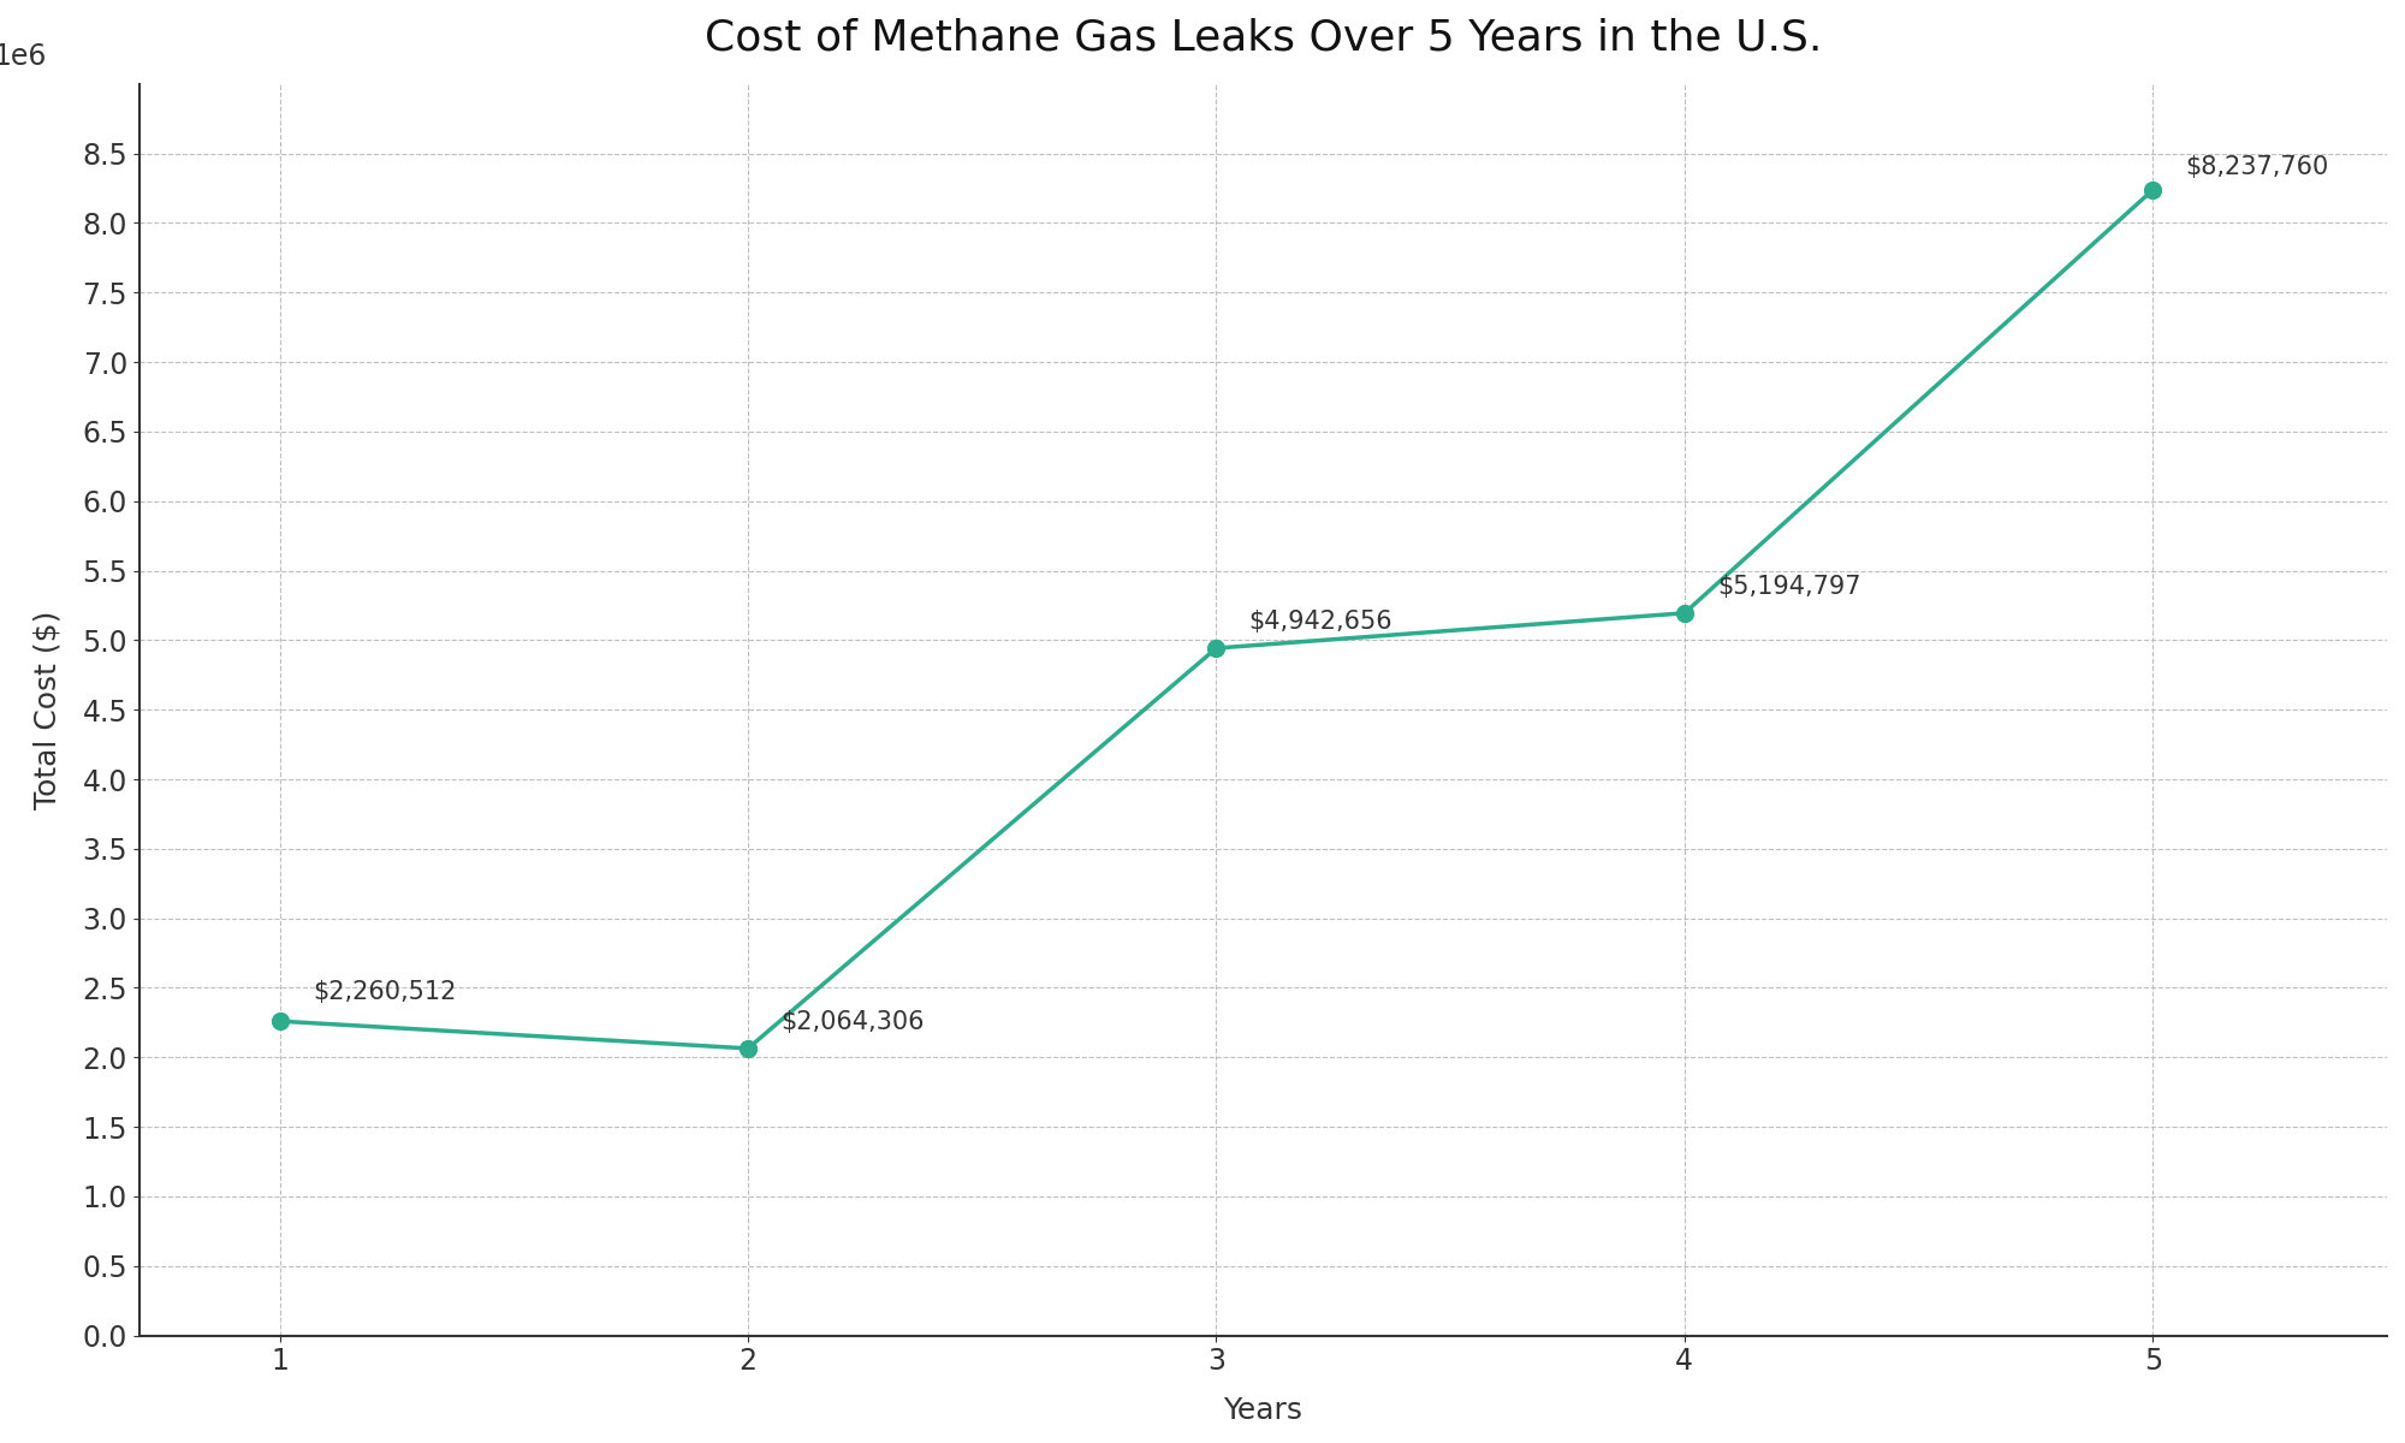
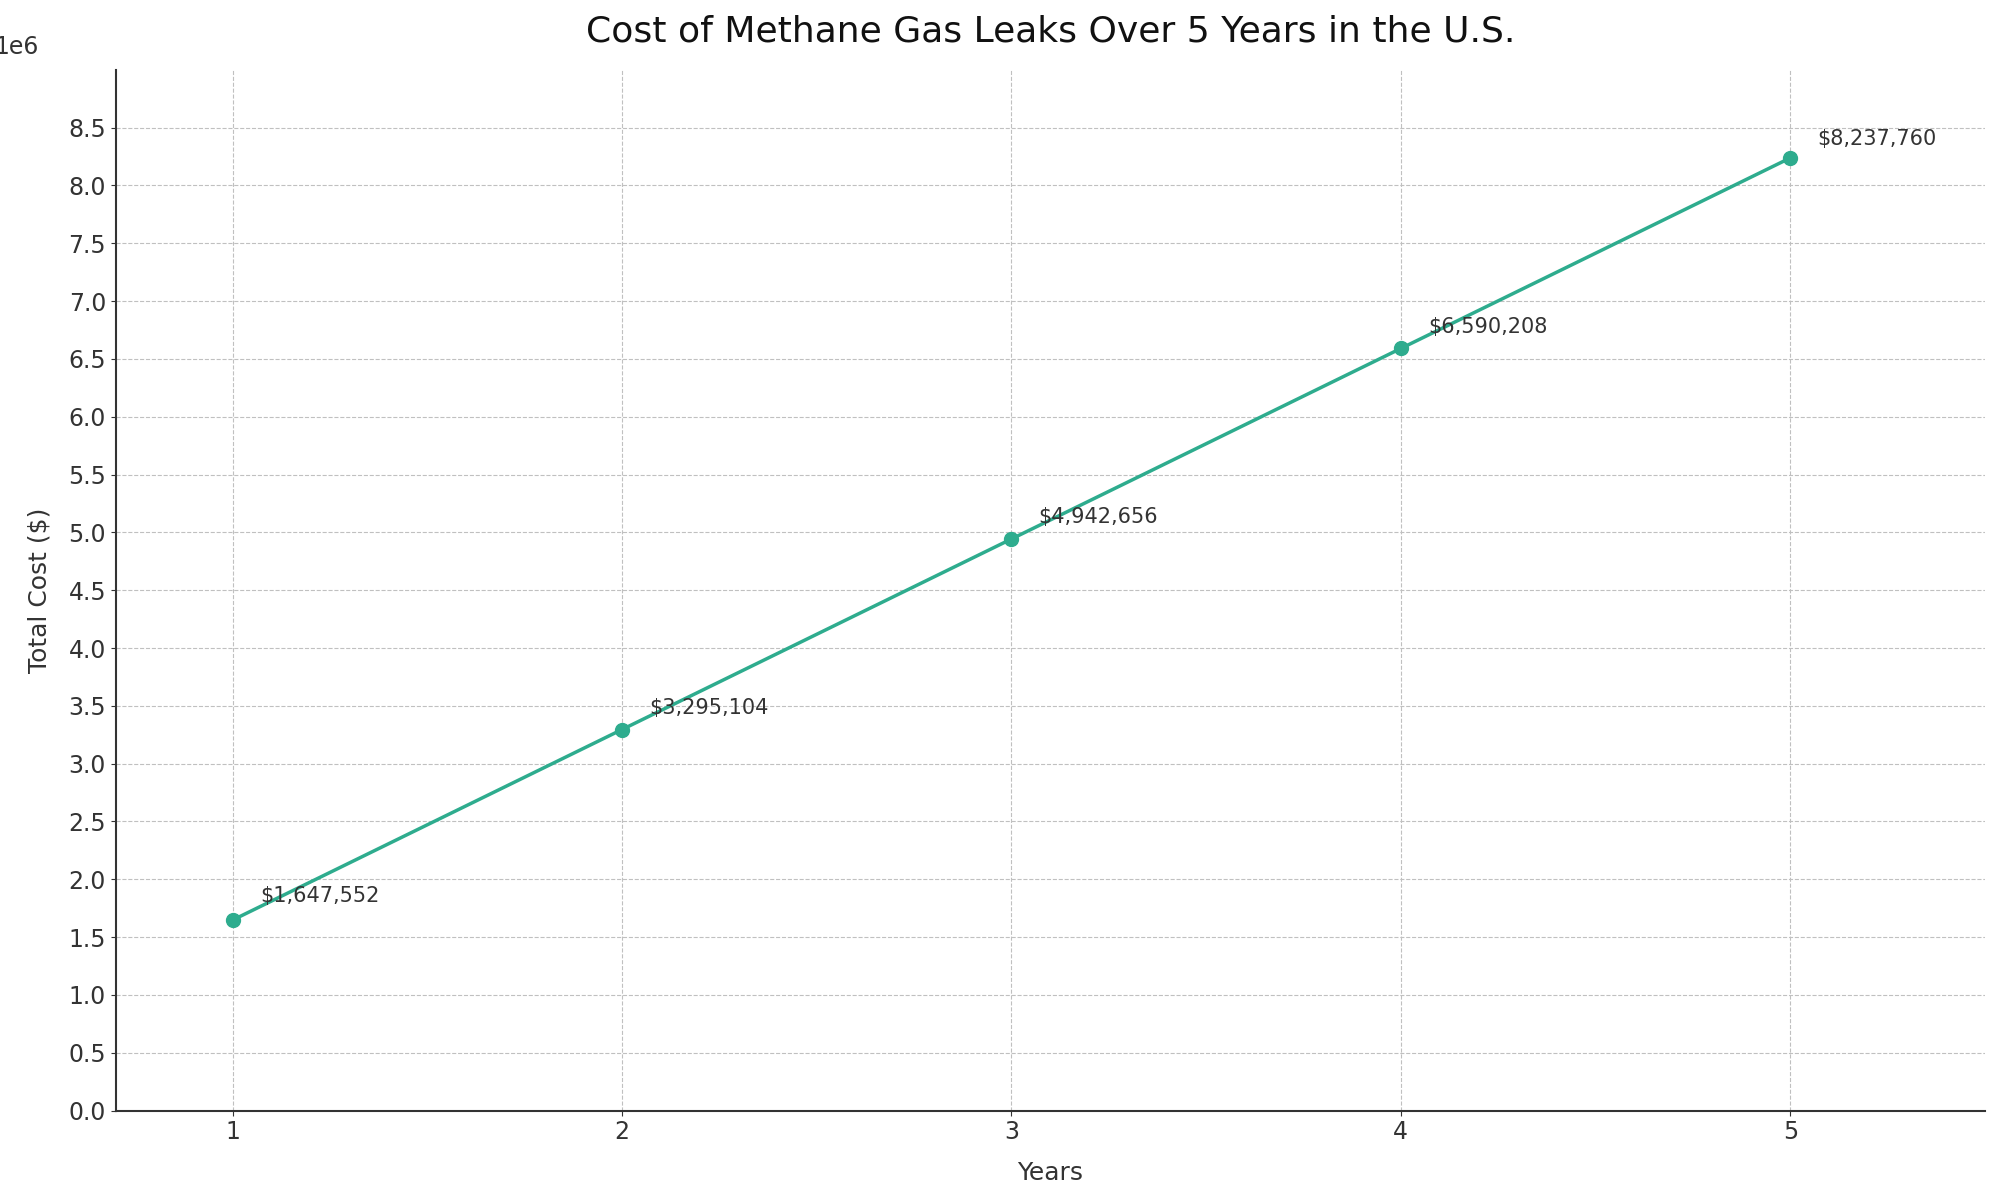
1: $2,260,512 -> $1,647,552
2: $2,064,306 -> $3,295,104
4: $5,194,797 -> $6,590,208
